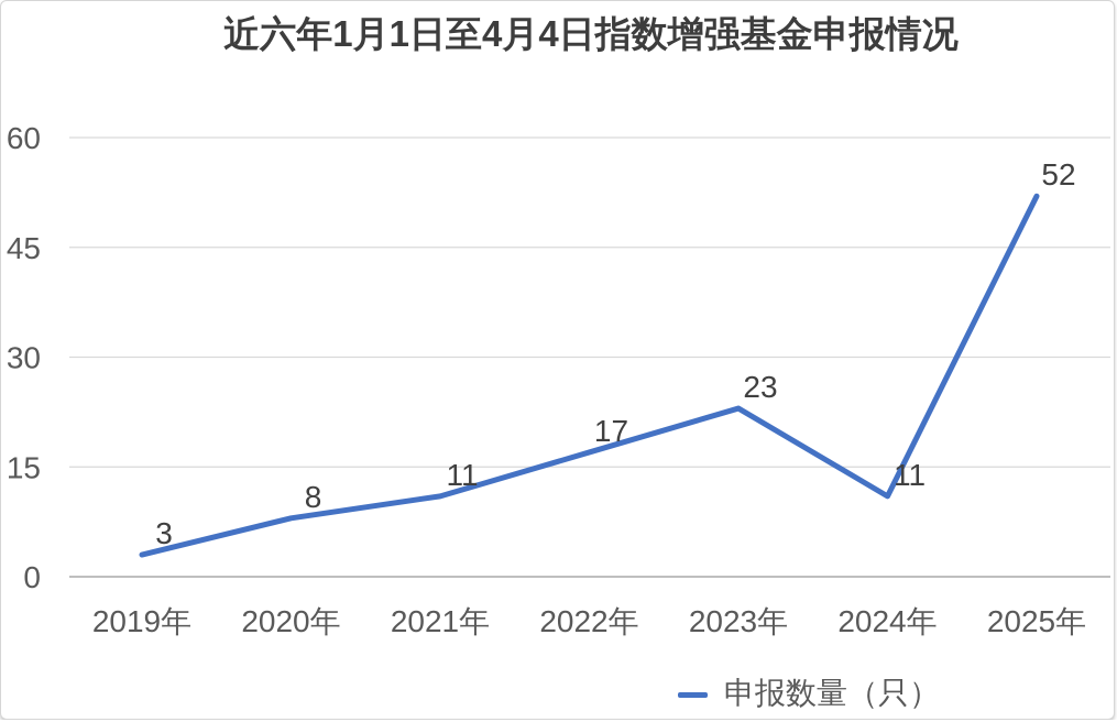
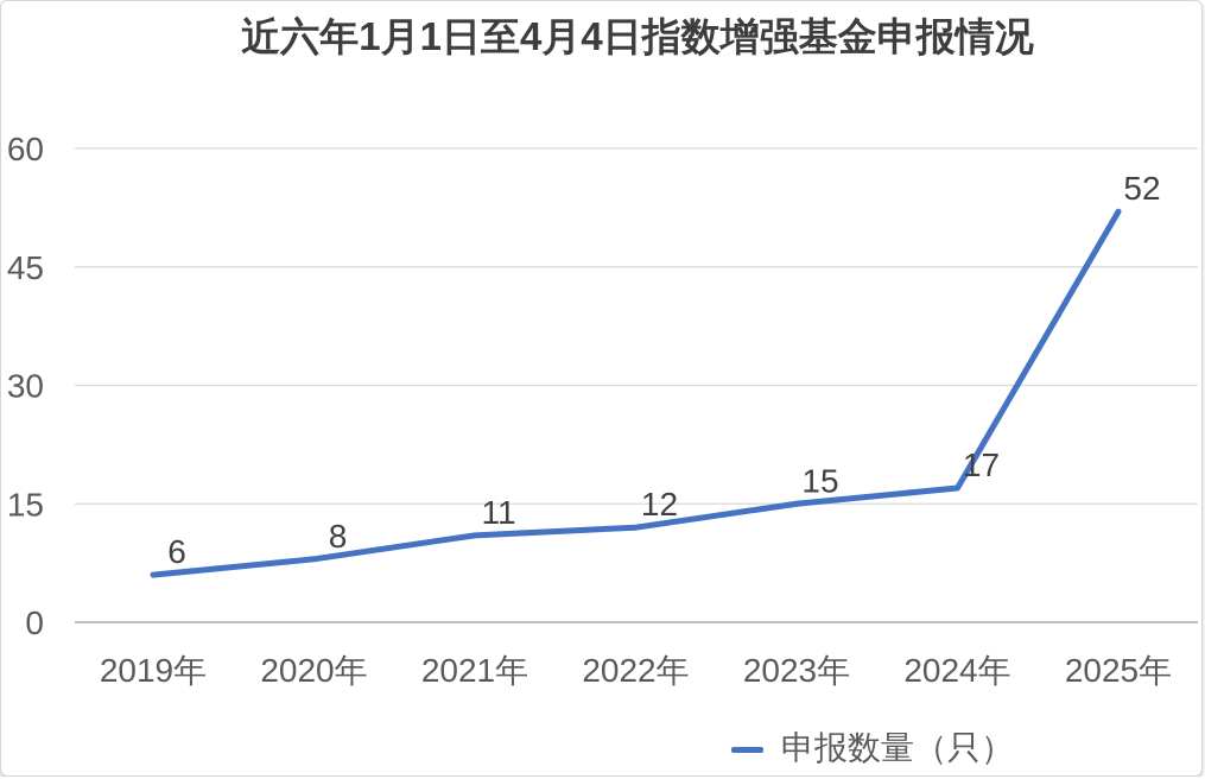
2019年: 3 -> 6
2022年: 17 -> 12
2023年: 23 -> 15
2024年: 11 -> 17
